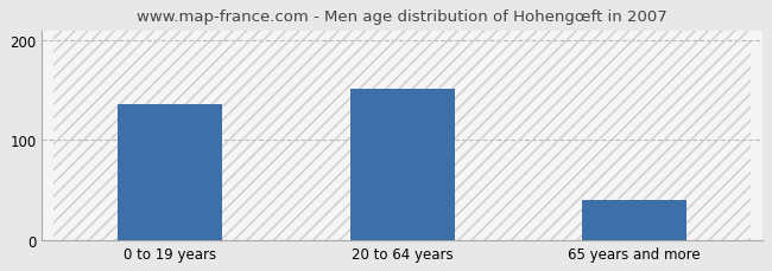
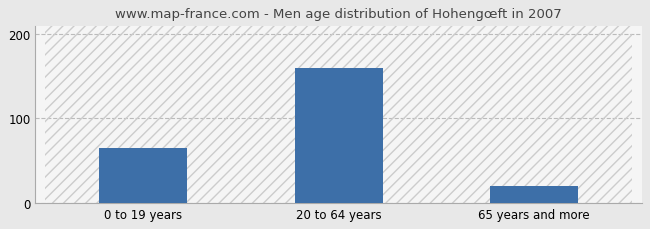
0 to 19 years: 136 -> 65
20 to 64 years: 152 -> 160
65 years and more: 40 -> 20
